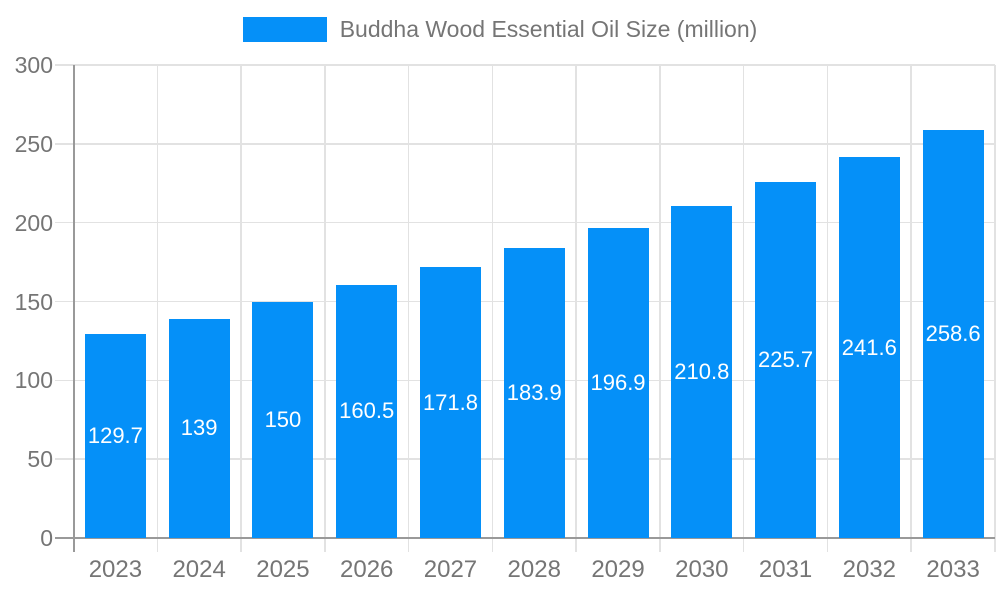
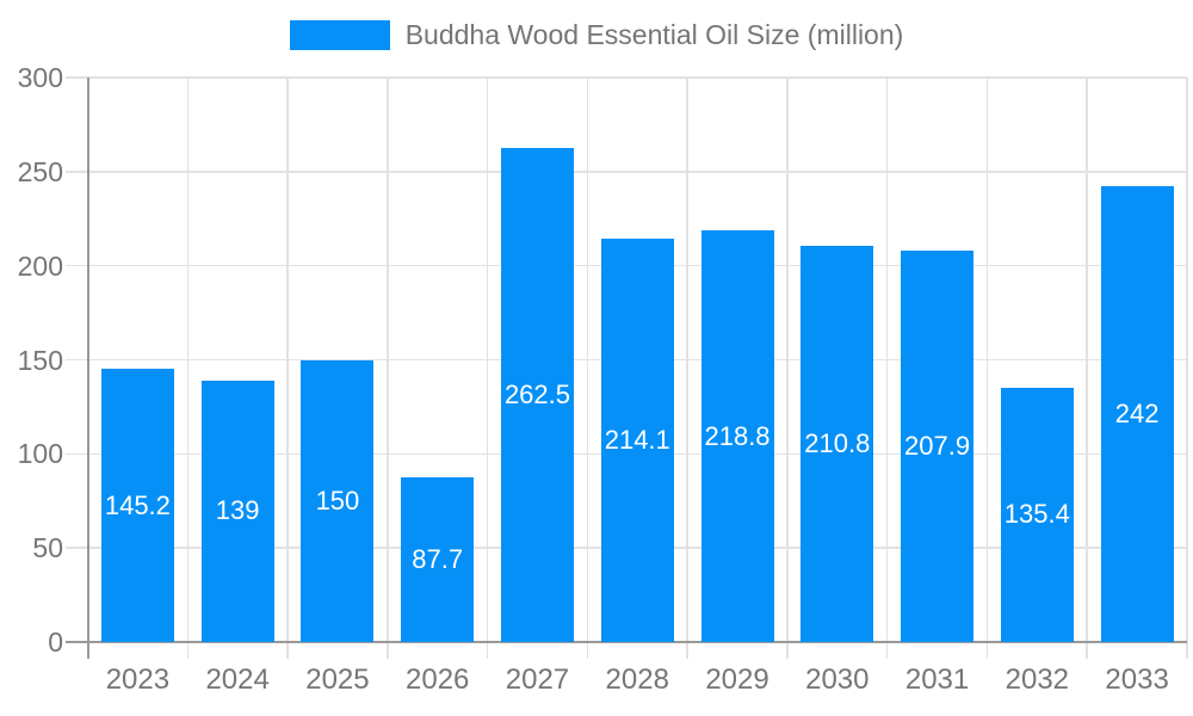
2023: 129.7 -> 145.2
2026: 160.5 -> 87.7
2027: 171.8 -> 262.5
2028: 183.9 -> 214.1
2029: 196.9 -> 218.8
2031: 225.7 -> 207.9
2032: 241.6 -> 135.4
2033: 258.6 -> 242
